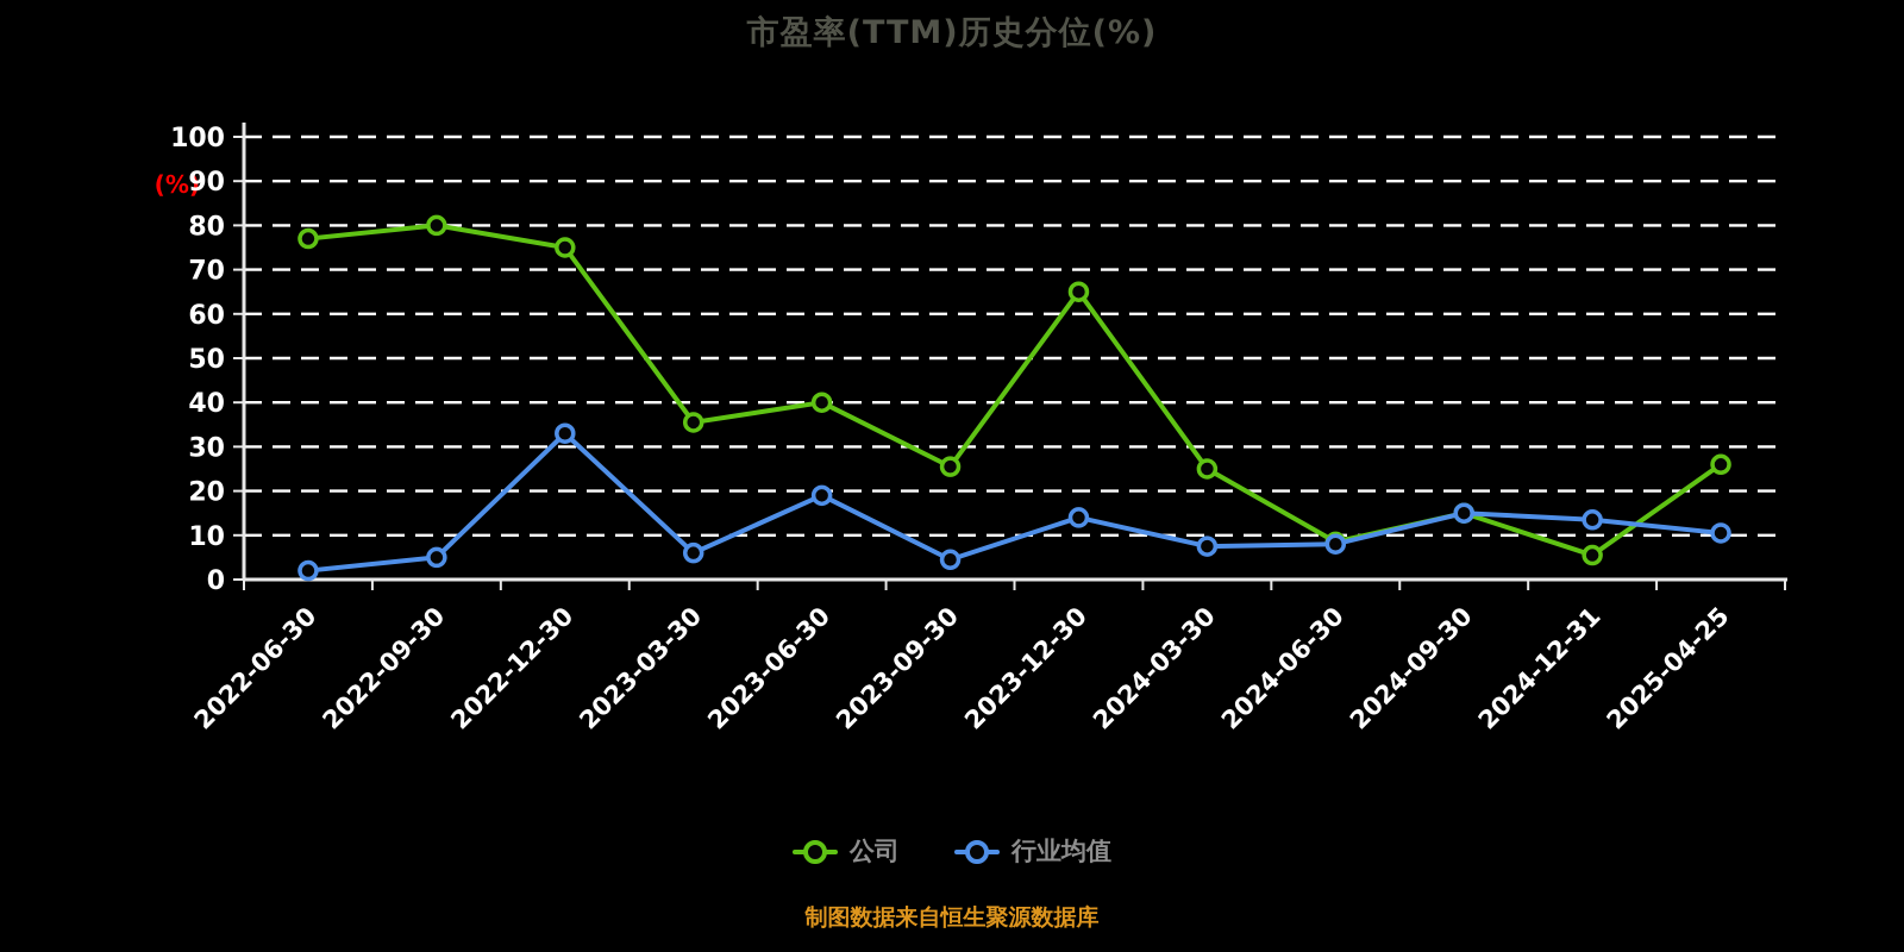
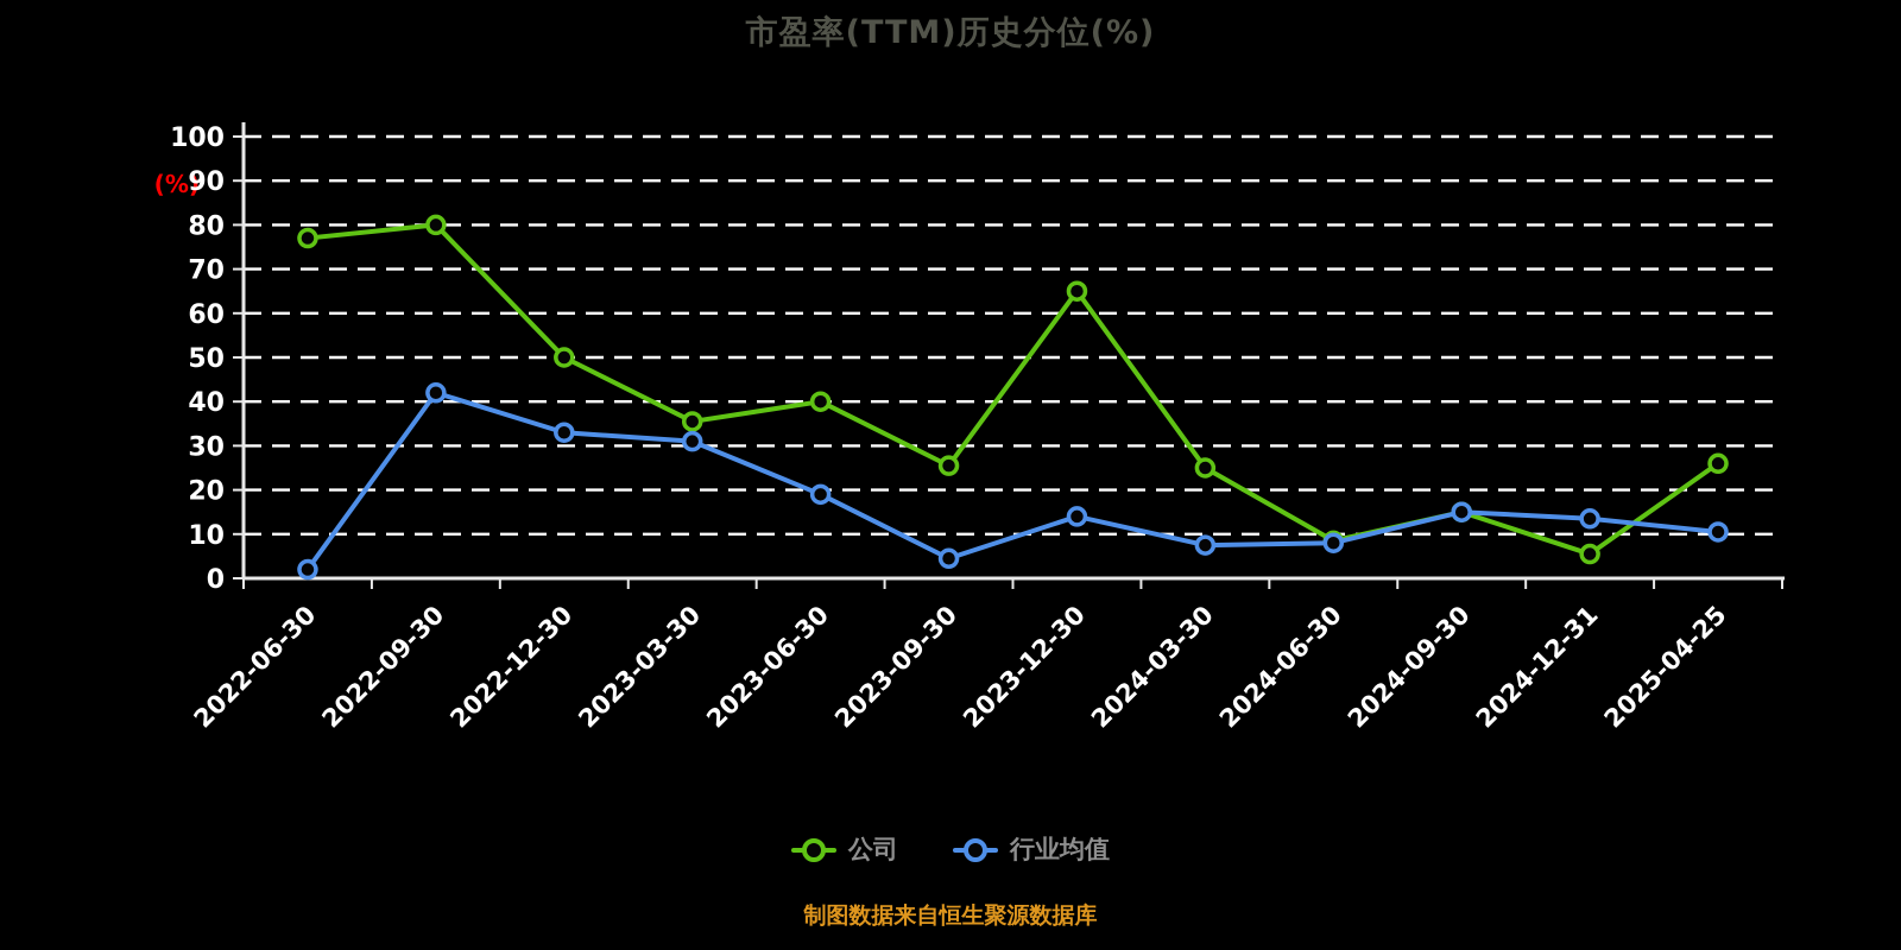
行业均值/2022-09-30: 5 -> 42
公司/2022-12-30: 75 -> 50
行业均值/2023-03-30: 6 -> 31
